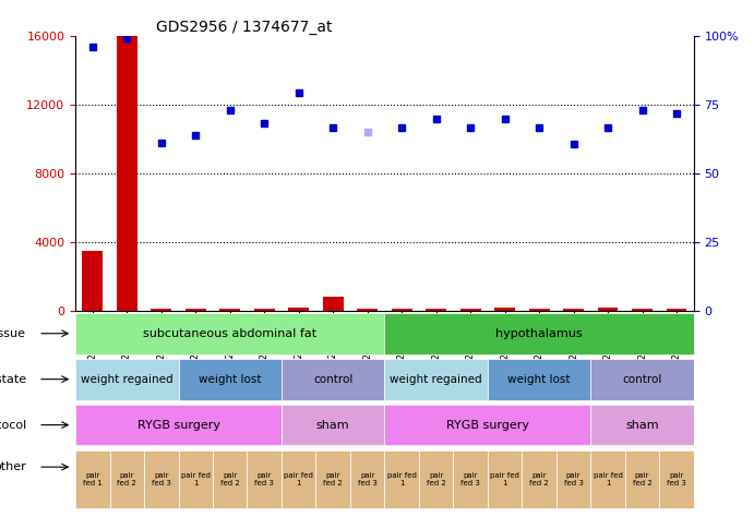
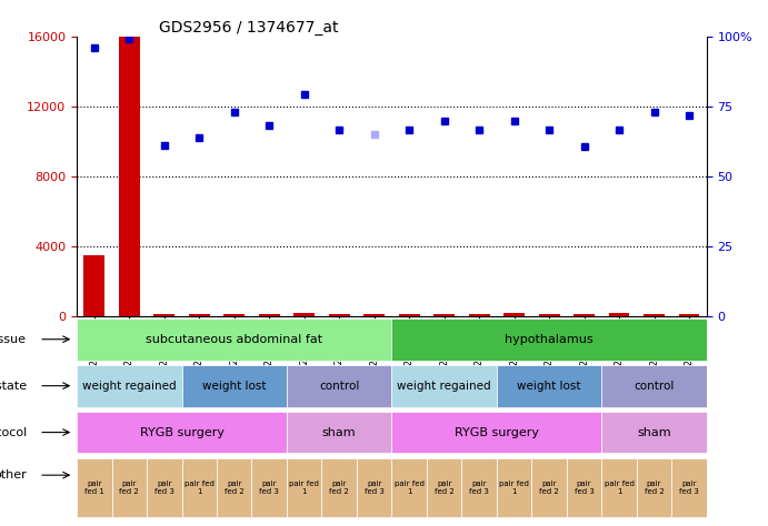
GSM206024: 800 -> 100
